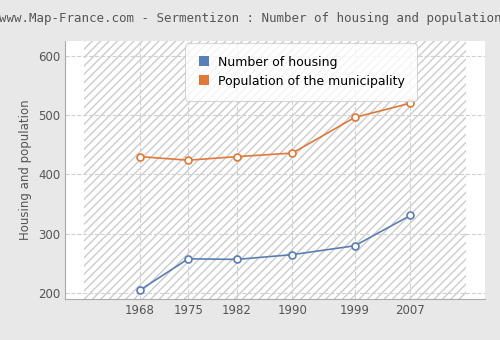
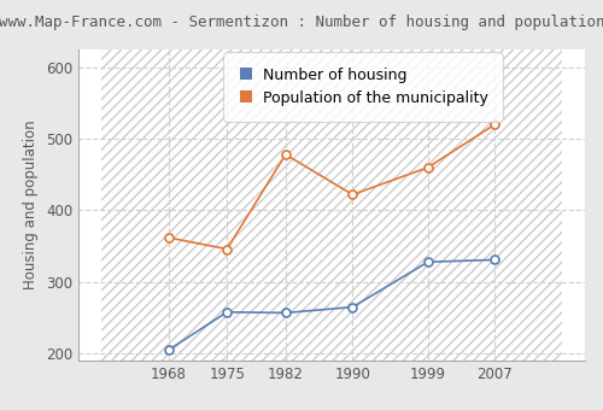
Population of the municipality/1968: 430 -> 362
Population of the municipality/1975: 424 -> 346
Population of the municipality/1982: 430 -> 478
Population of the municipality/1990: 436 -> 422
Number of housing/1999: 280 -> 328
Population of the municipality/1999: 496 -> 460
